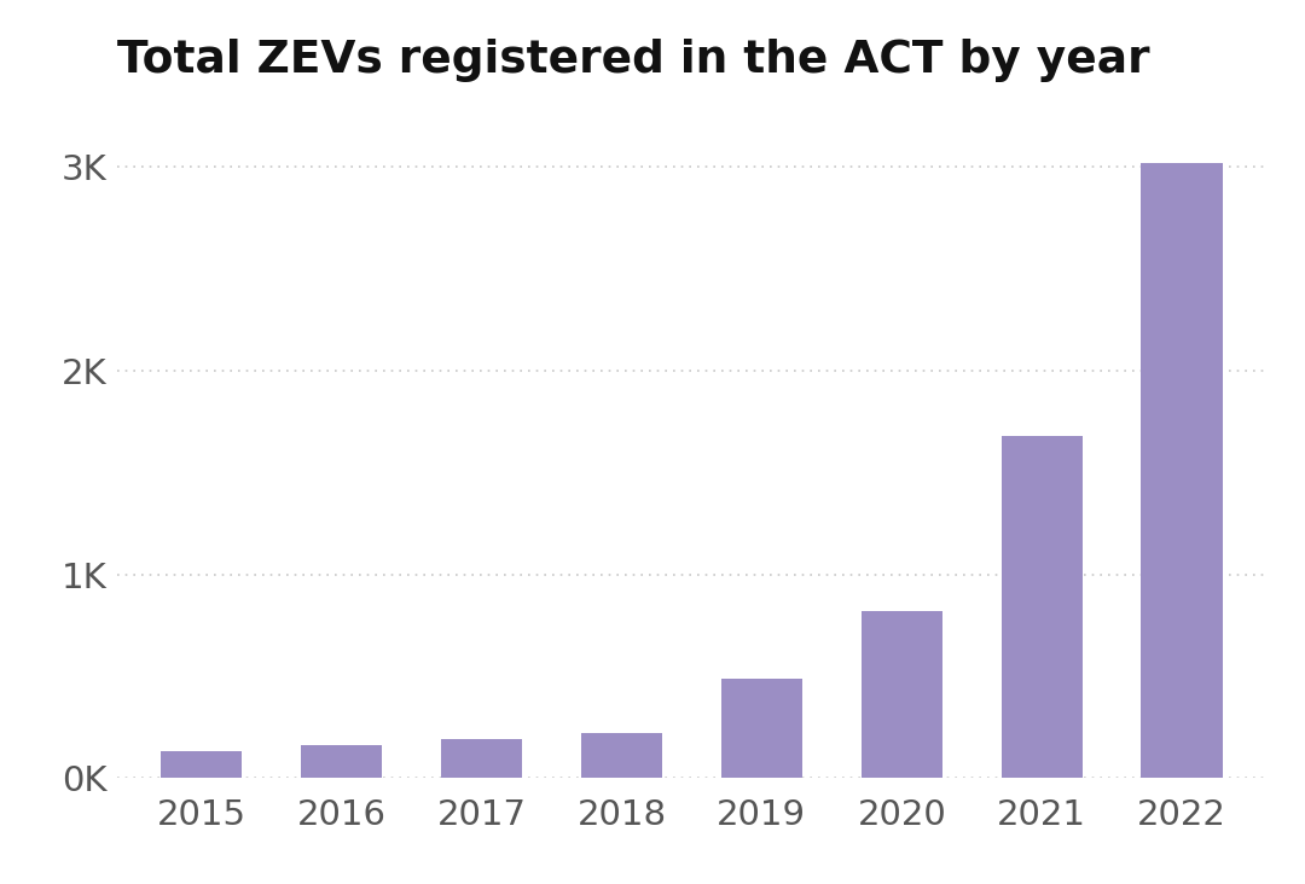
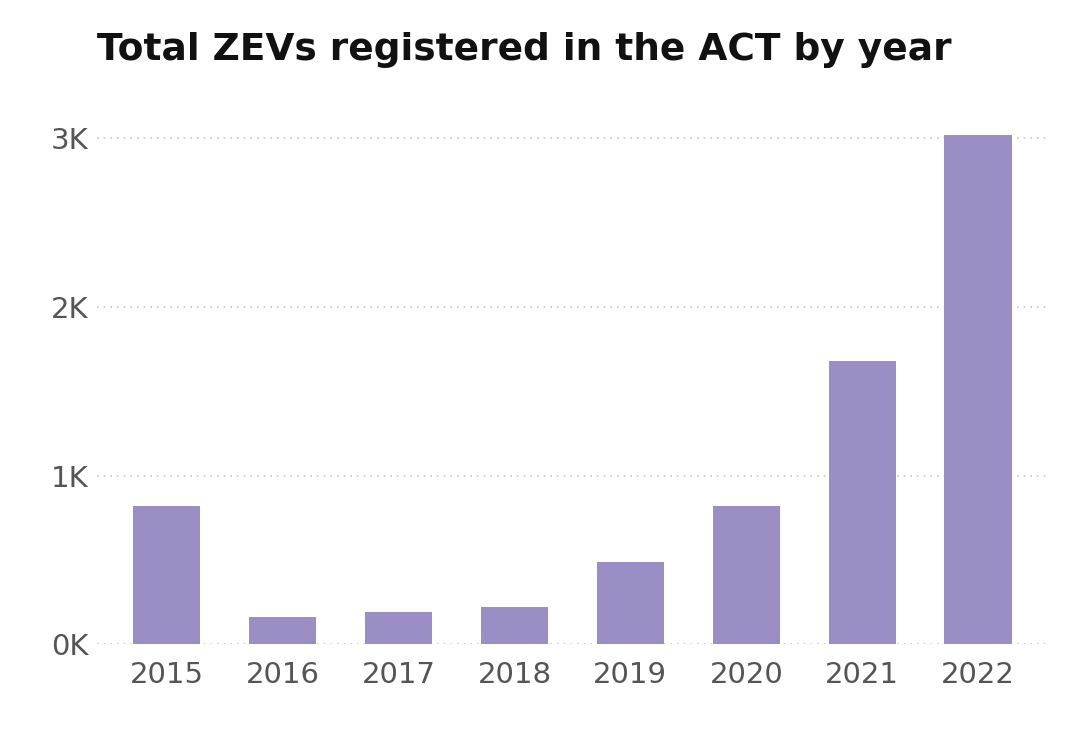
2015: 0.13K -> 0.82K
